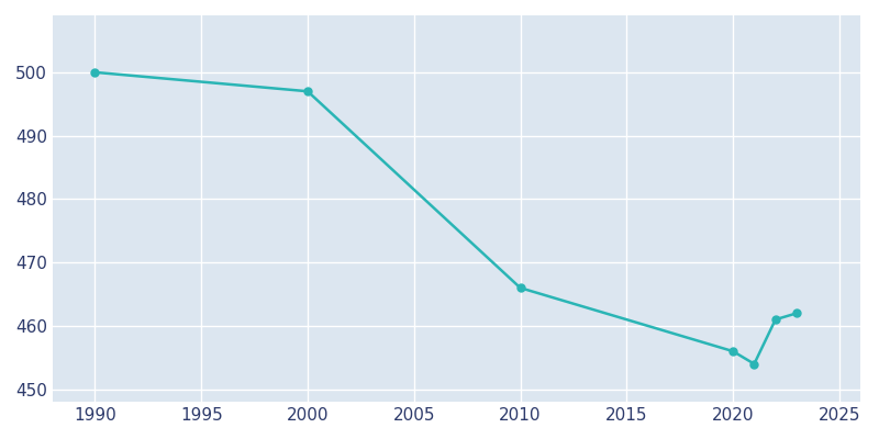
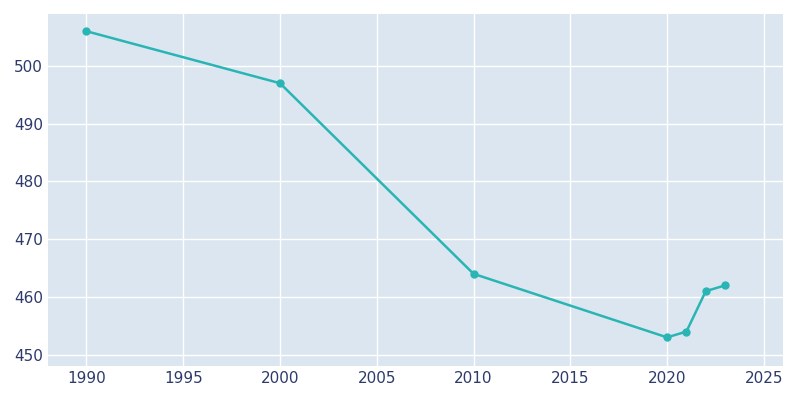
1990: 500 -> 506
2010: 466 -> 464
2020: 456 -> 453
